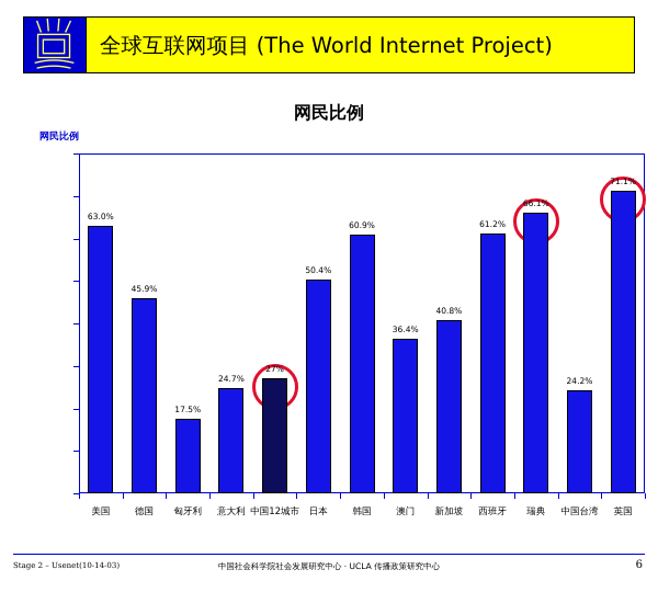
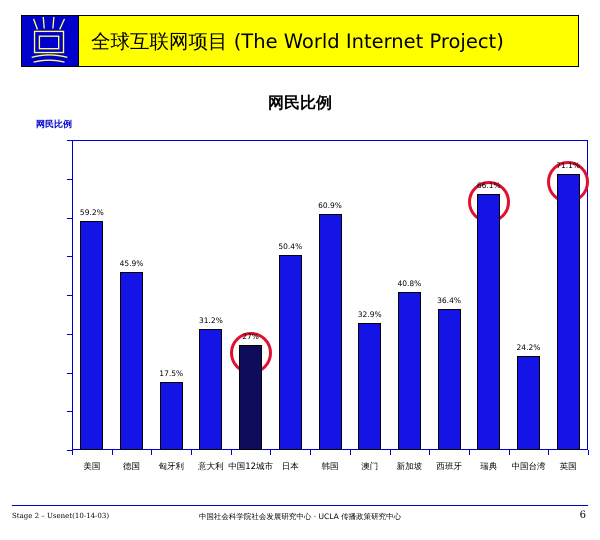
美国: 63.0% -> 59.2%
意大利: 24.7% -> 31.2%
澳门: 36.4% -> 32.9%
西班牙: 61.2% -> 36.4%
